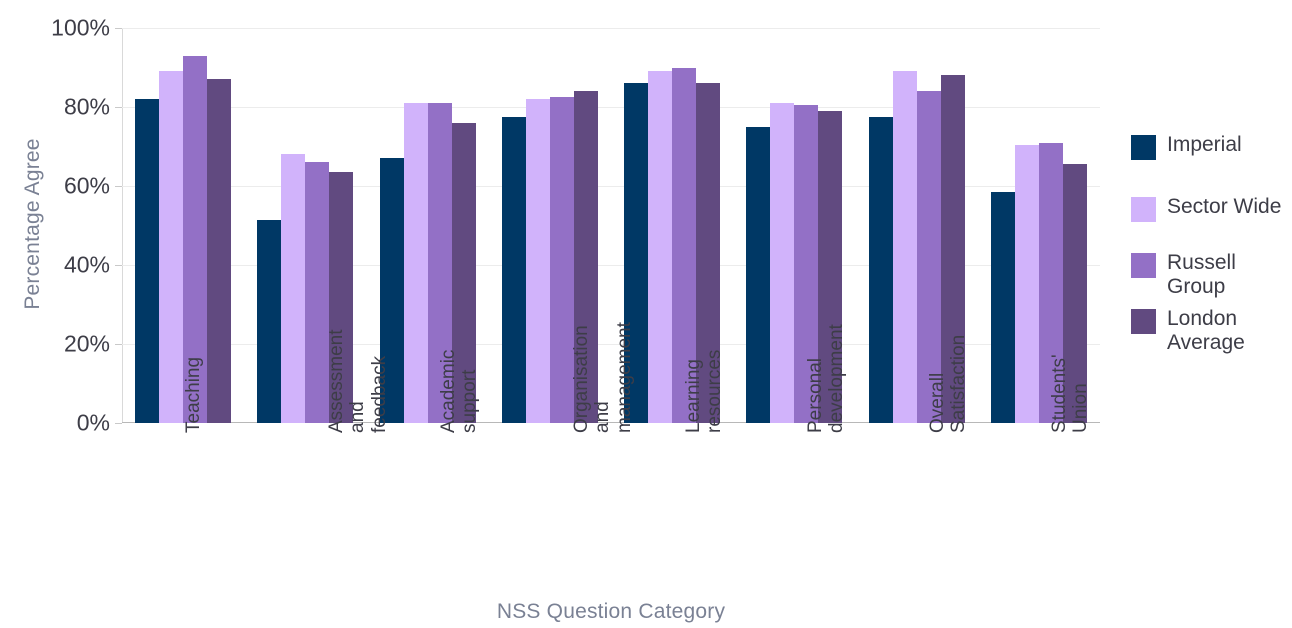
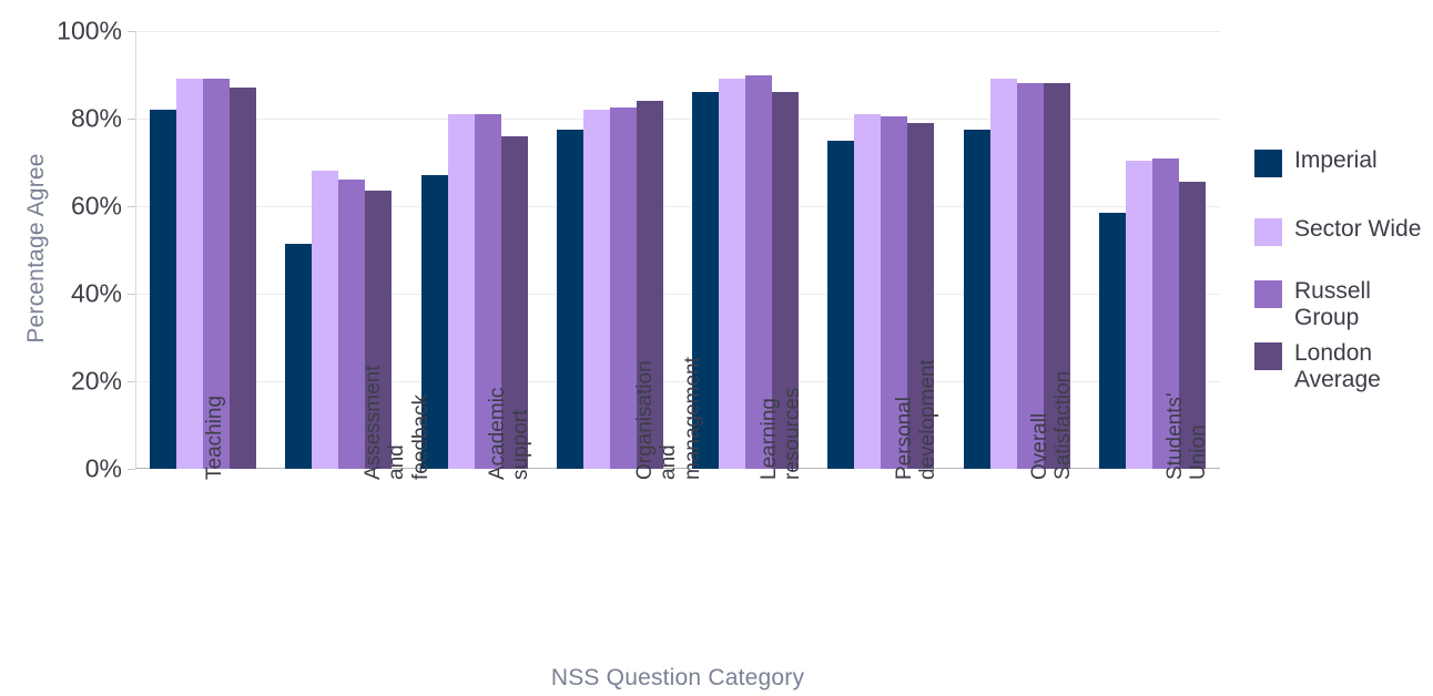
Russell Group/Teaching: 93% -> 89%
Russell Group/Overall Satisfaction: 84% -> 88%
